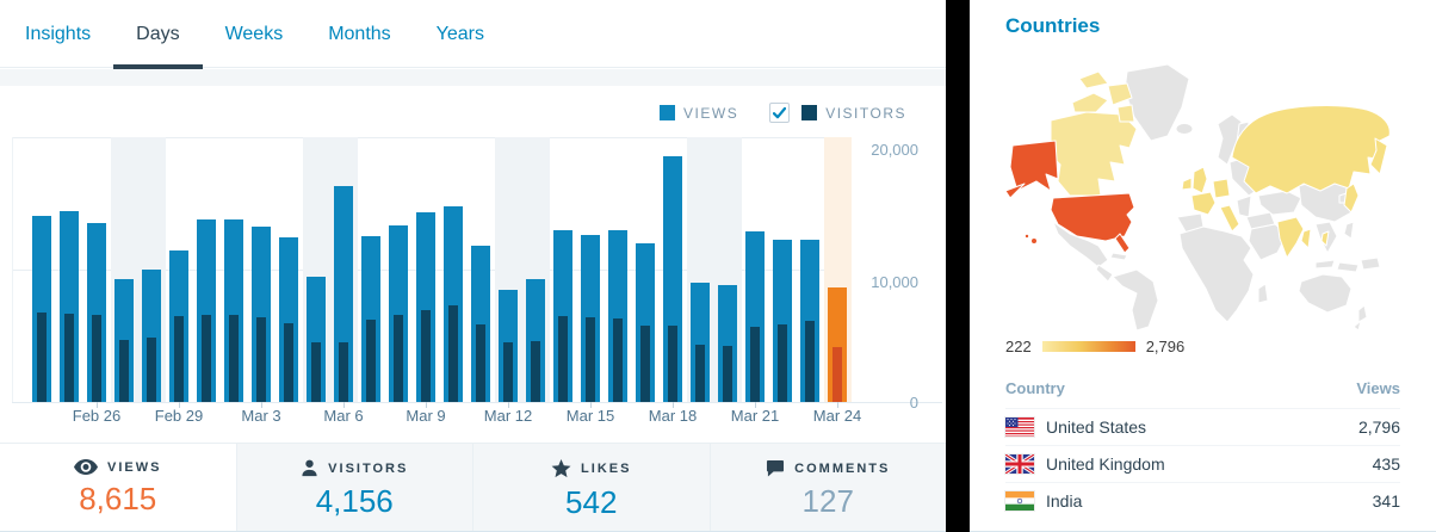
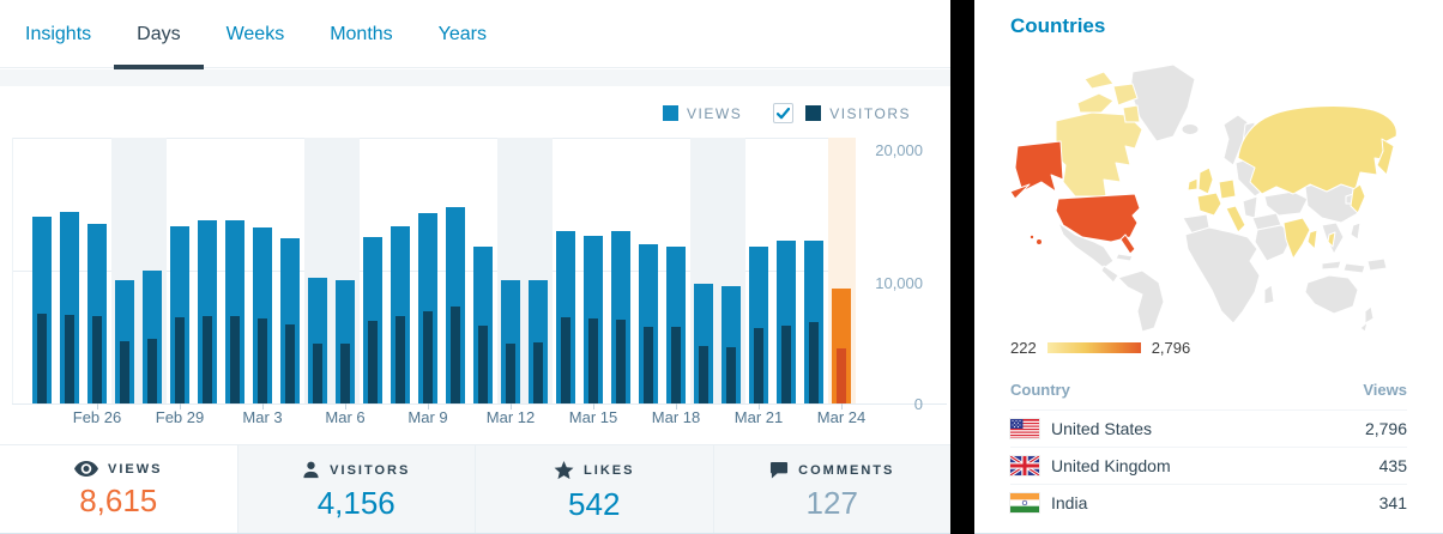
Views/Feb 29: 11400 -> 13400
Views/Mar 6: 16300 -> 9300
Views/Mar 12: 8500 -> 9300
Views/Mar 18: 18600 -> 11800
Views/Mar 21: 12900 -> 11800
